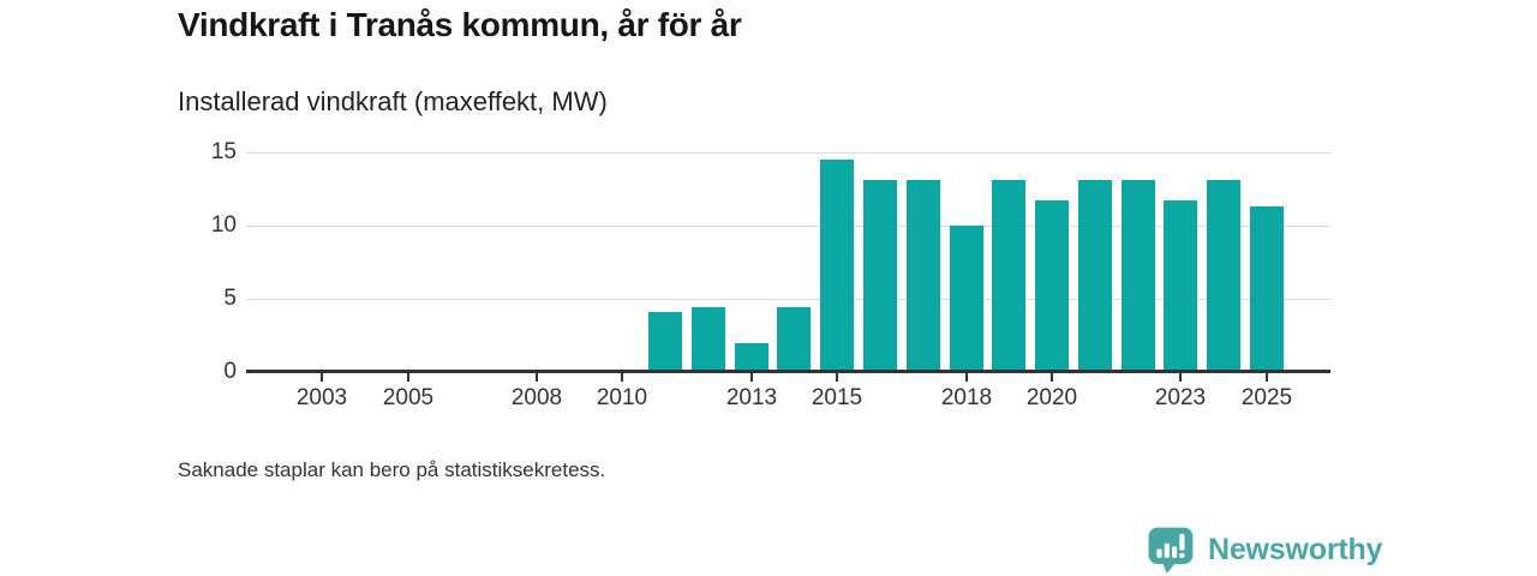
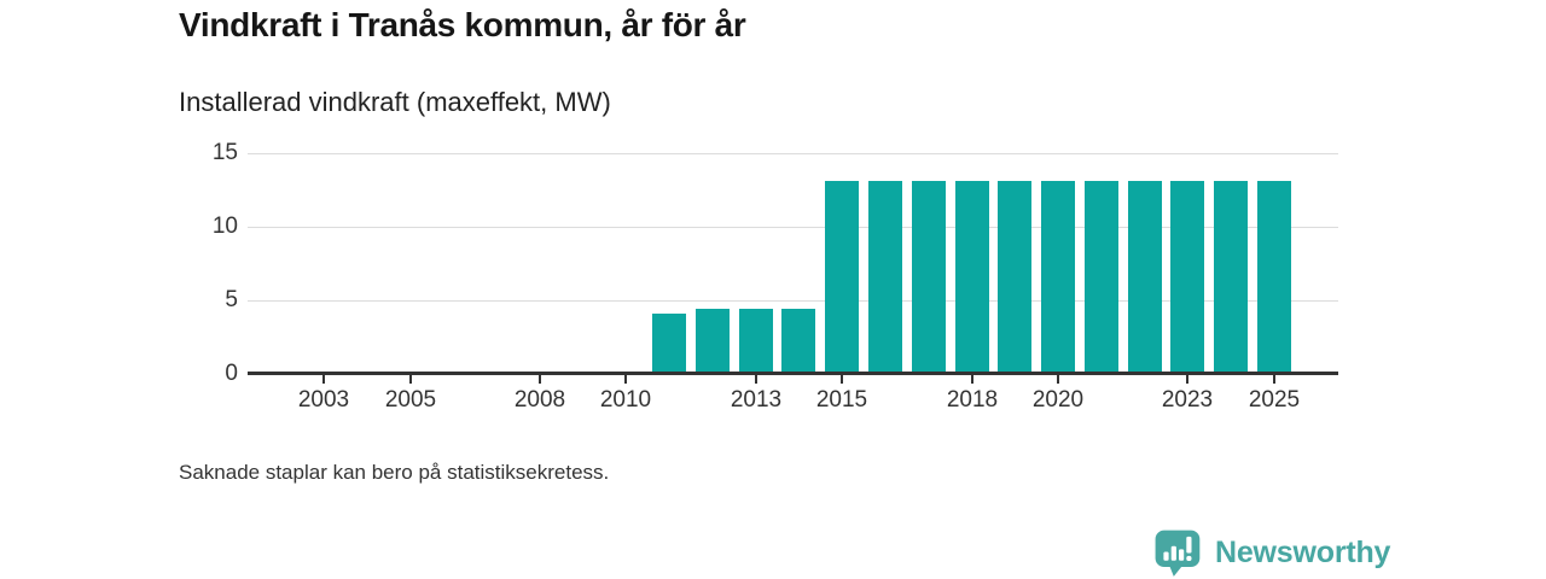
2013: 2.0 -> 4.4
2015: 14.5 -> 13.1
2018: 10.0 -> 13.1
2020: 11.7 -> 13.1
2023: 11.7 -> 13.1
2025: 11.3 -> 13.1
